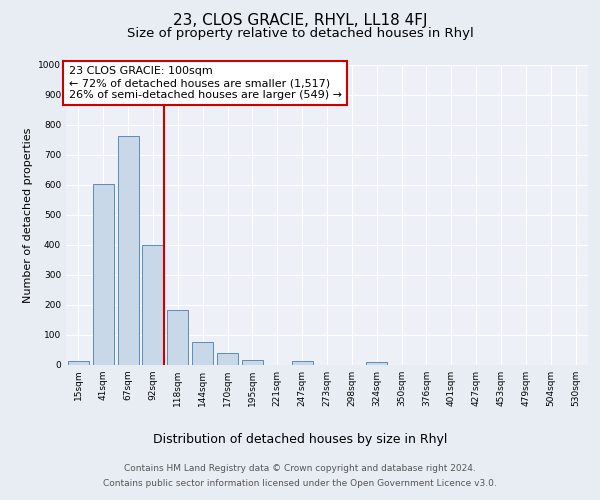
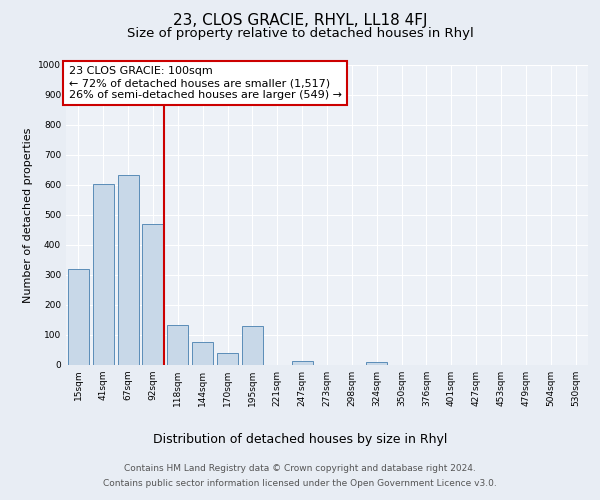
15sqm: 15 -> 320
67sqm: 765 -> 635
92sqm: 400 -> 470
118sqm: 185 -> 135
195sqm: 18 -> 130
